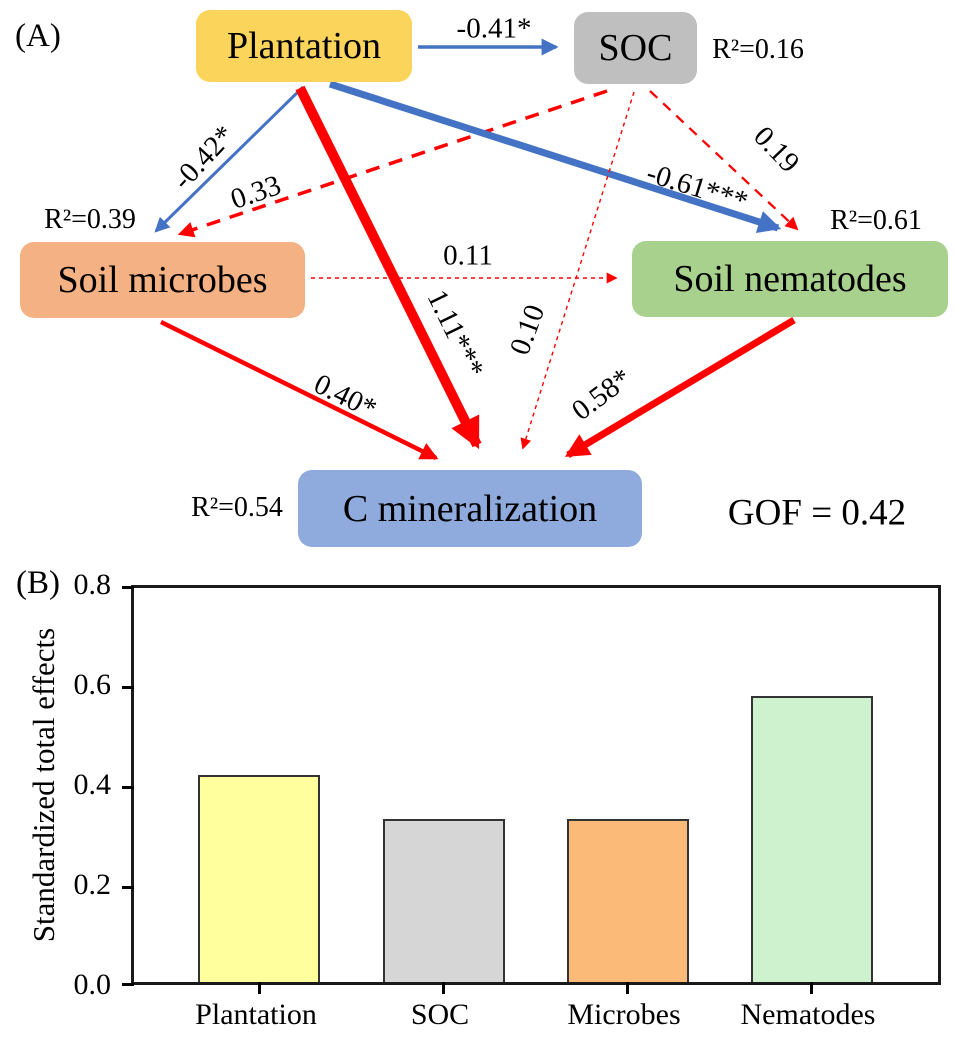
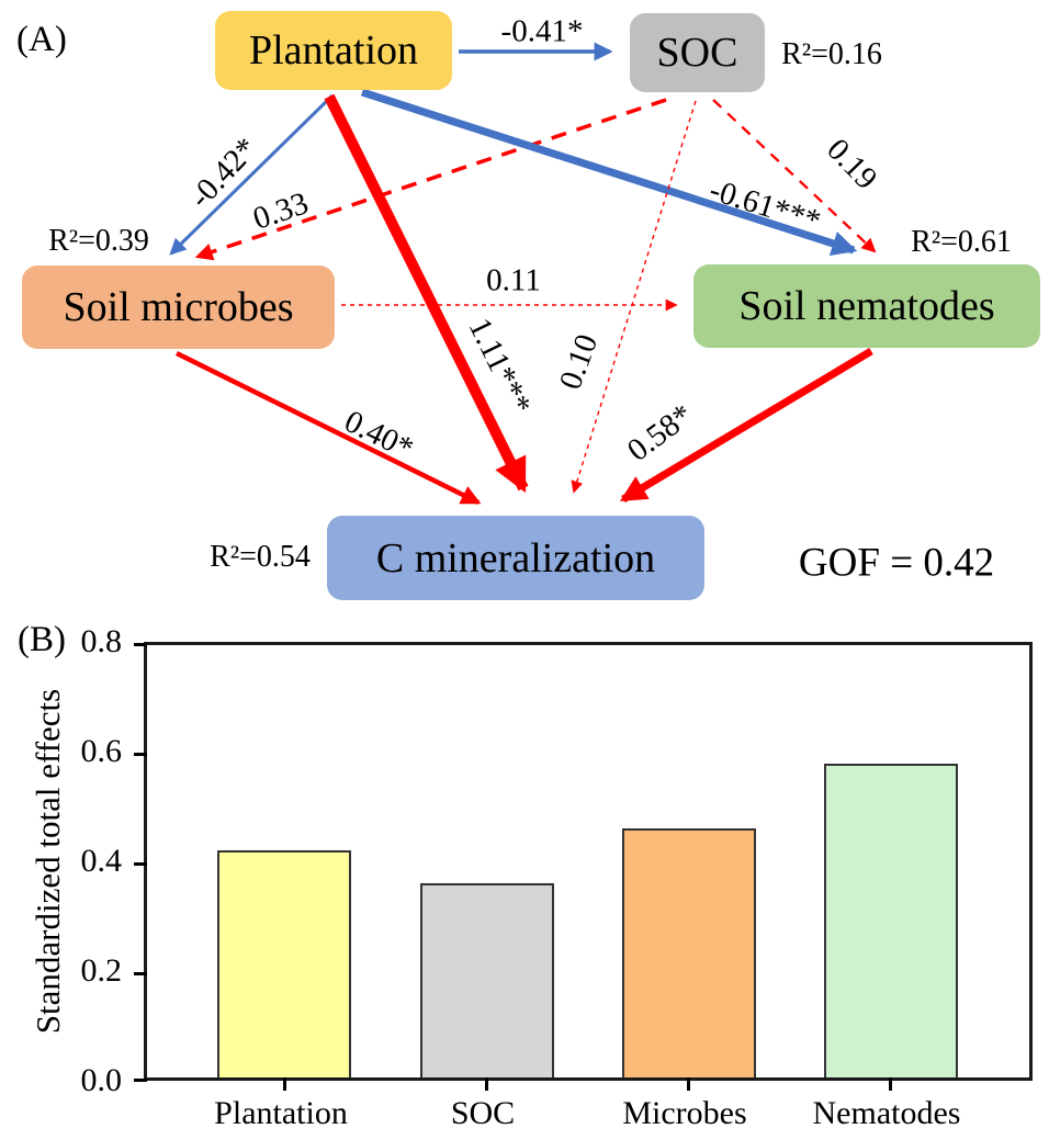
SOC: 0.33 -> 0.36
Microbes: 0.33 -> 0.46
